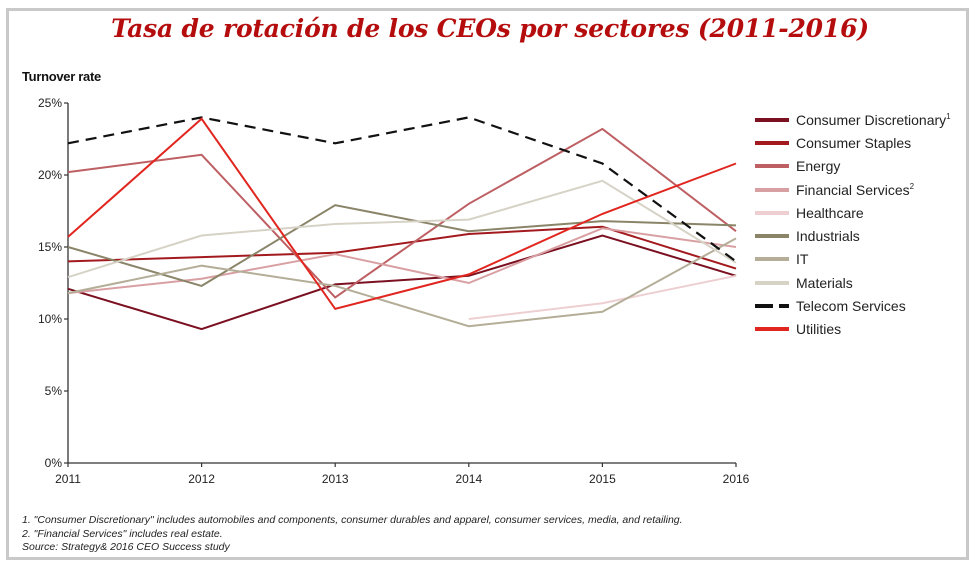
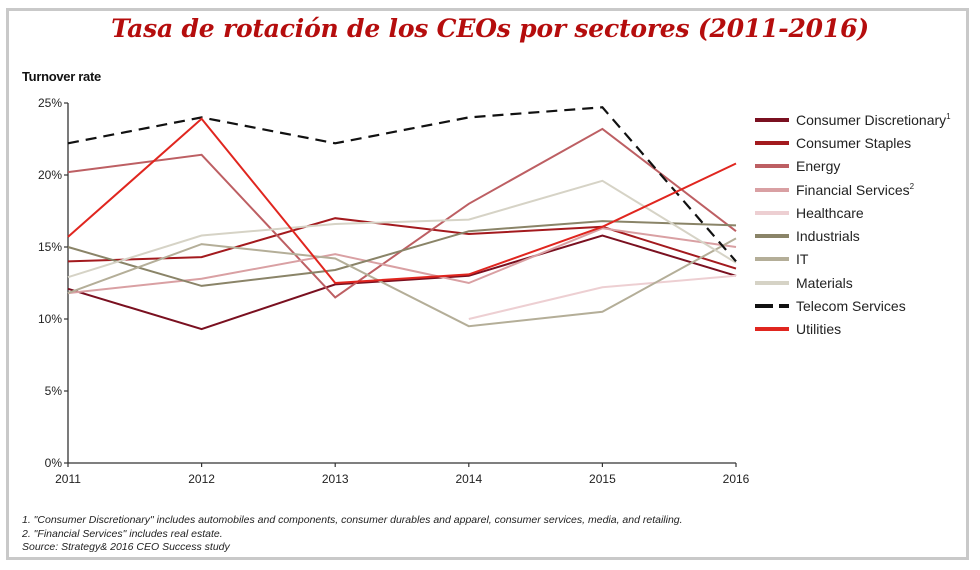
IT/2012: 13.7% -> 15.2%
Consumer Staples/2013: 14.6% -> 17.0%
Industrials/2013: 17.9% -> 13.4%
IT/2013: 12.3% -> 14.2%
Utilities/2013: 10.7% -> 12.5%
Healthcare/2015: 11.1% -> 12.2%
Telecom Services/2015: 20.8% -> 24.7%
Utilities/2015: 17.3% -> 16.4%
